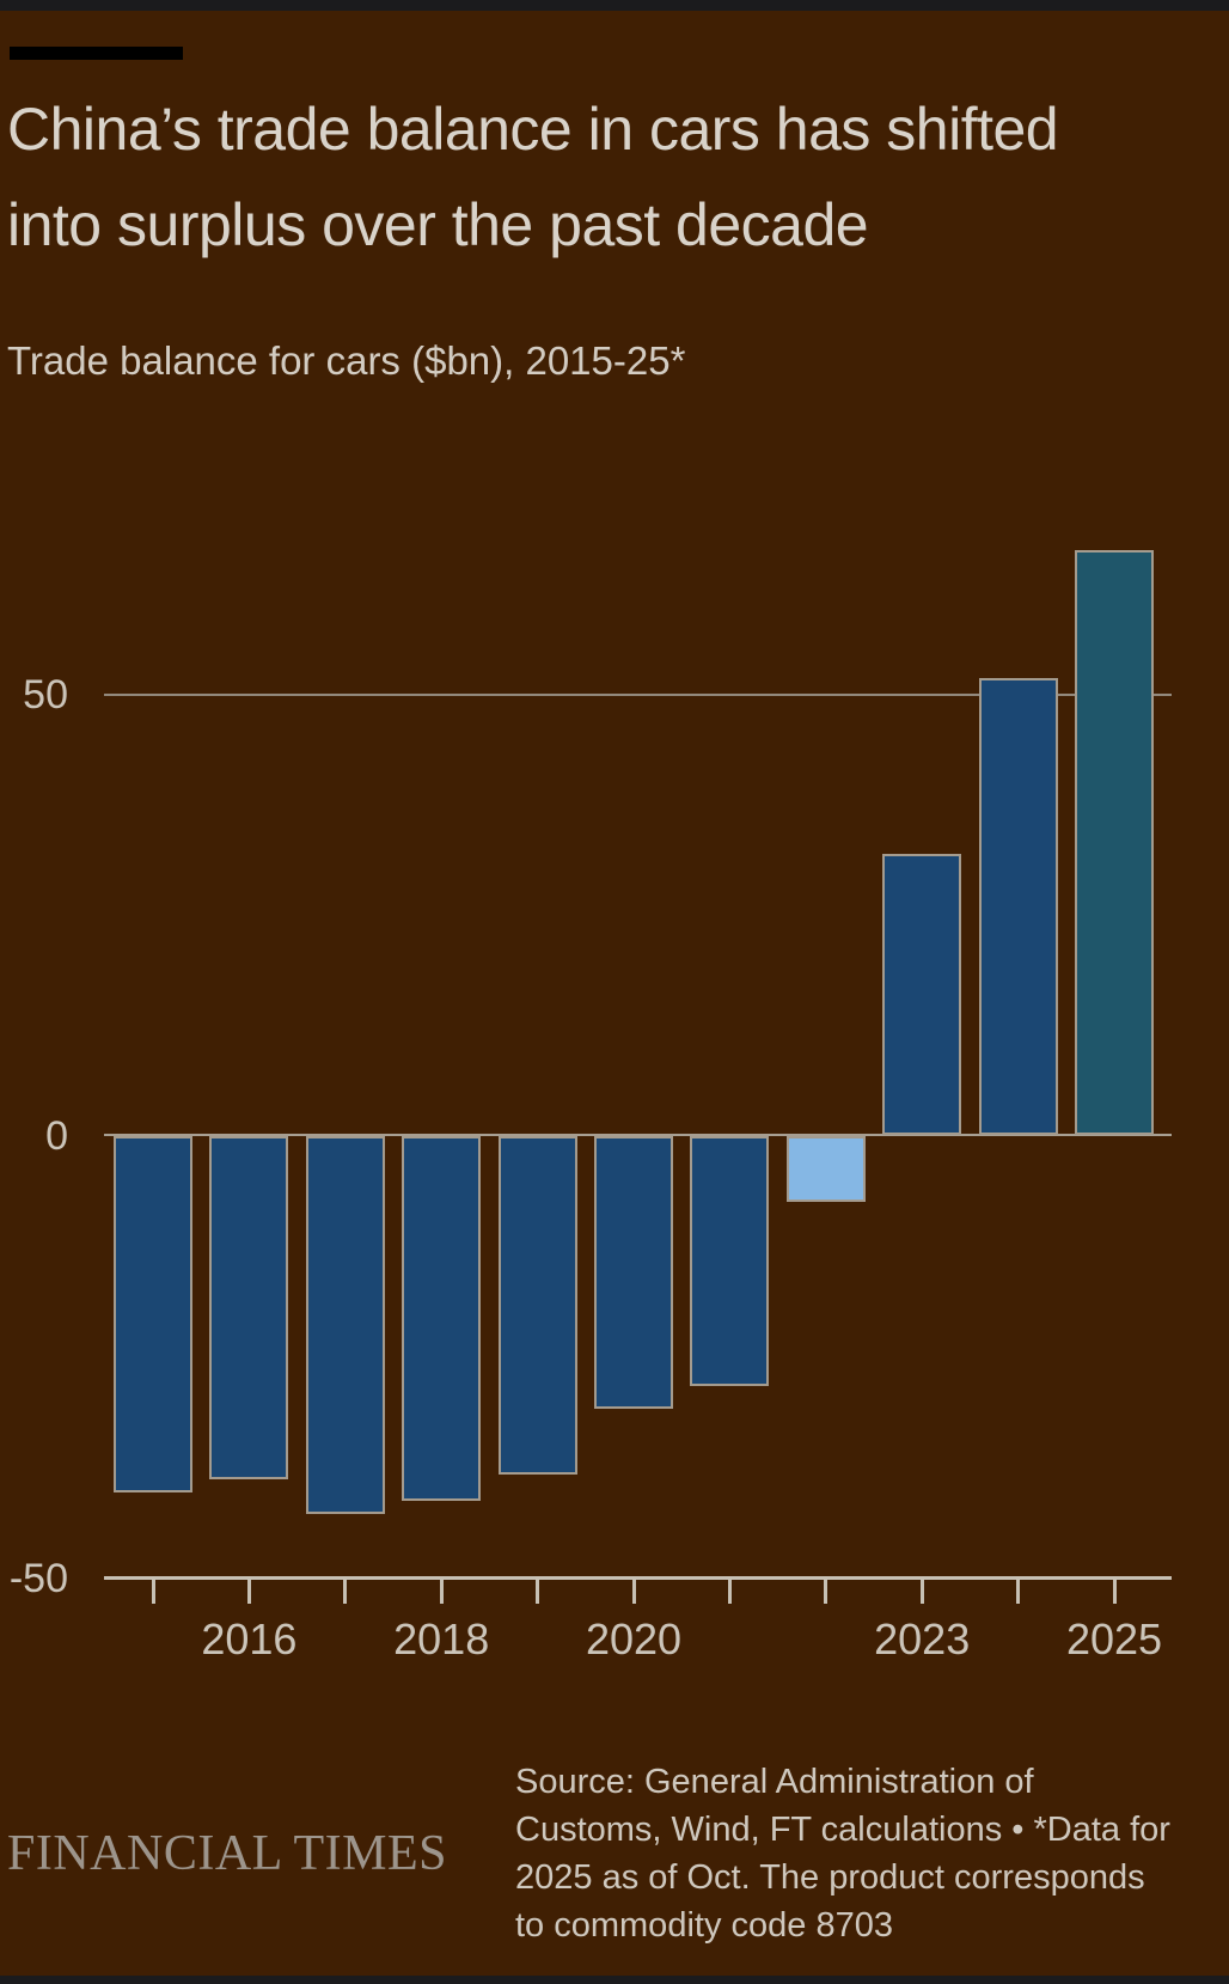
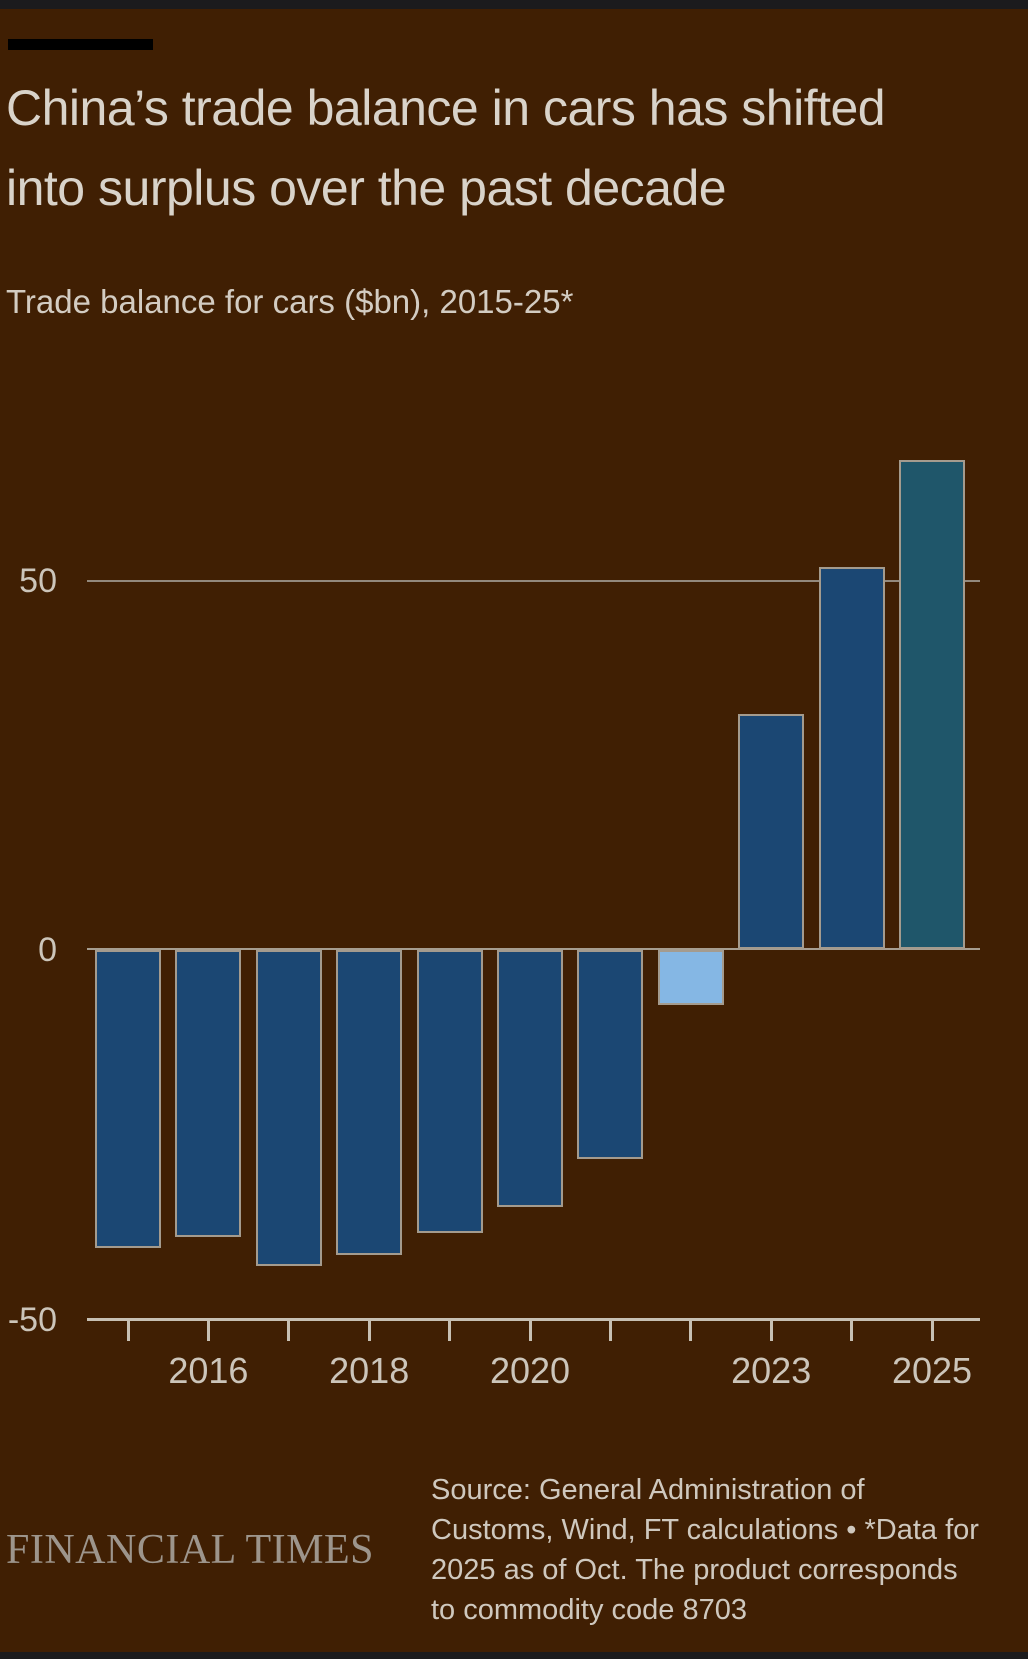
2020: -31 -> -35
